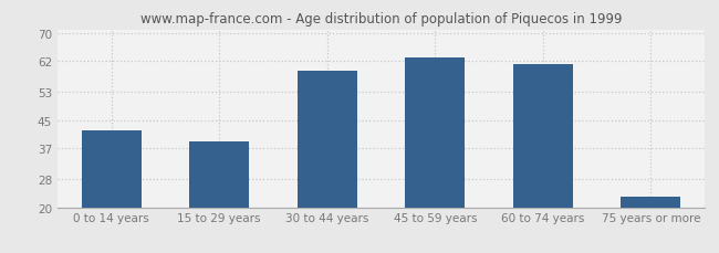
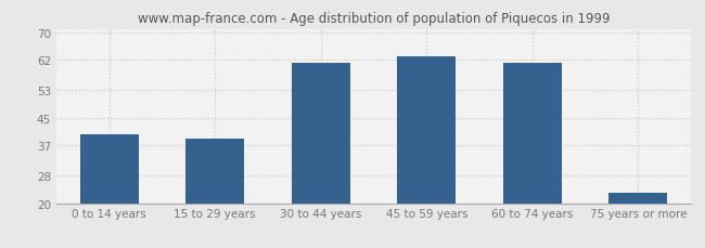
0 to 14 years: 42 -> 40
30 to 44 years: 59 -> 61
